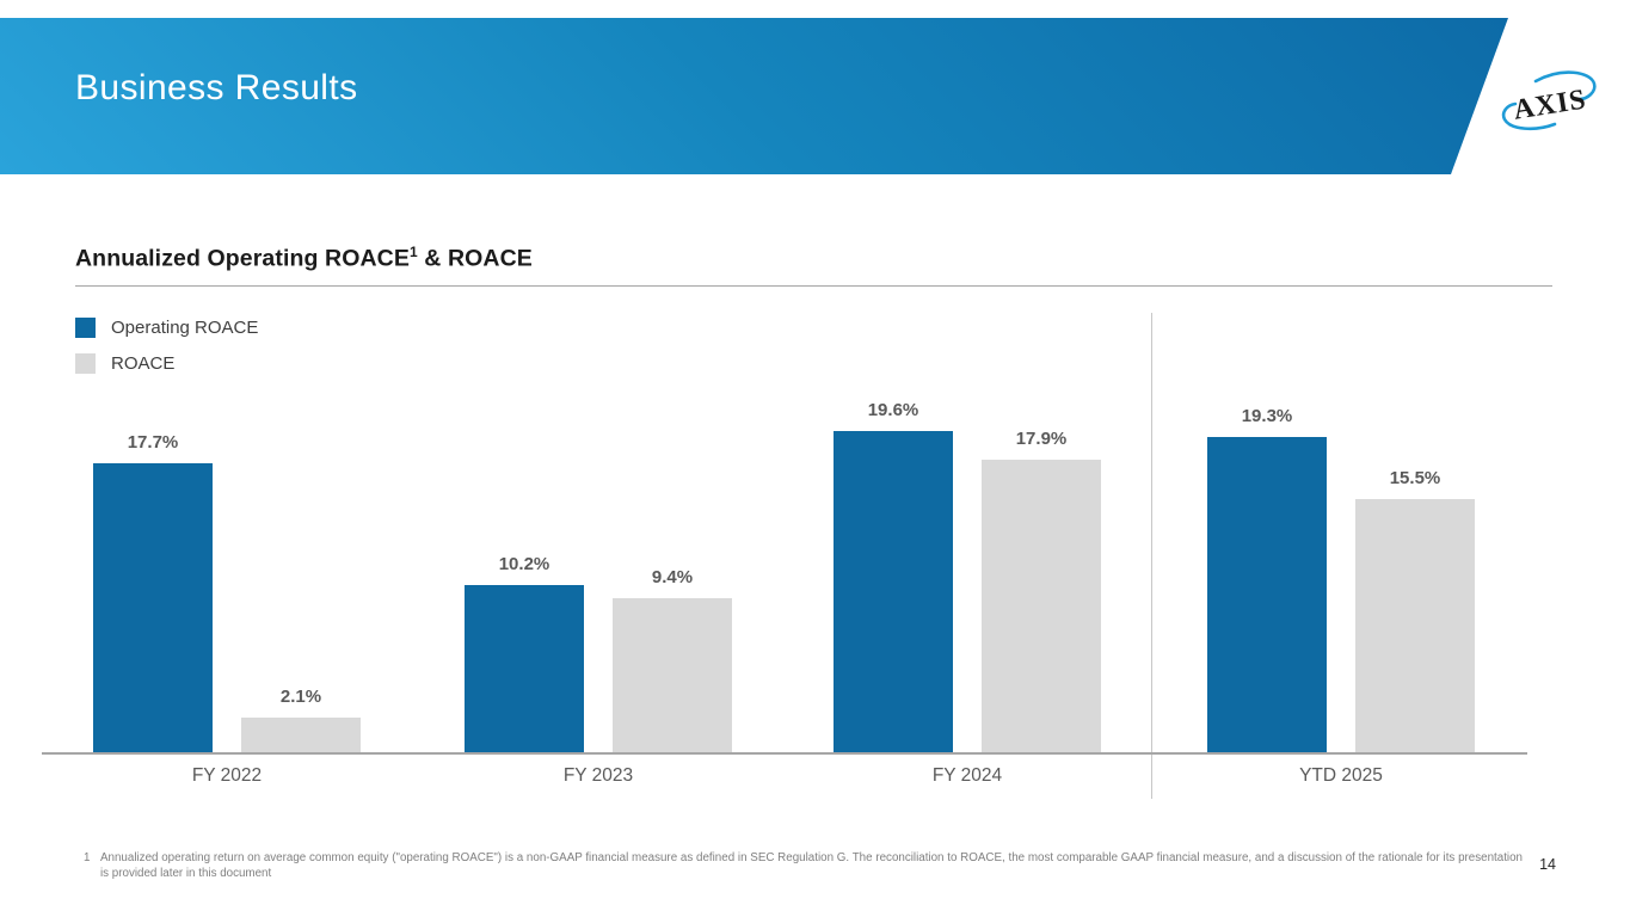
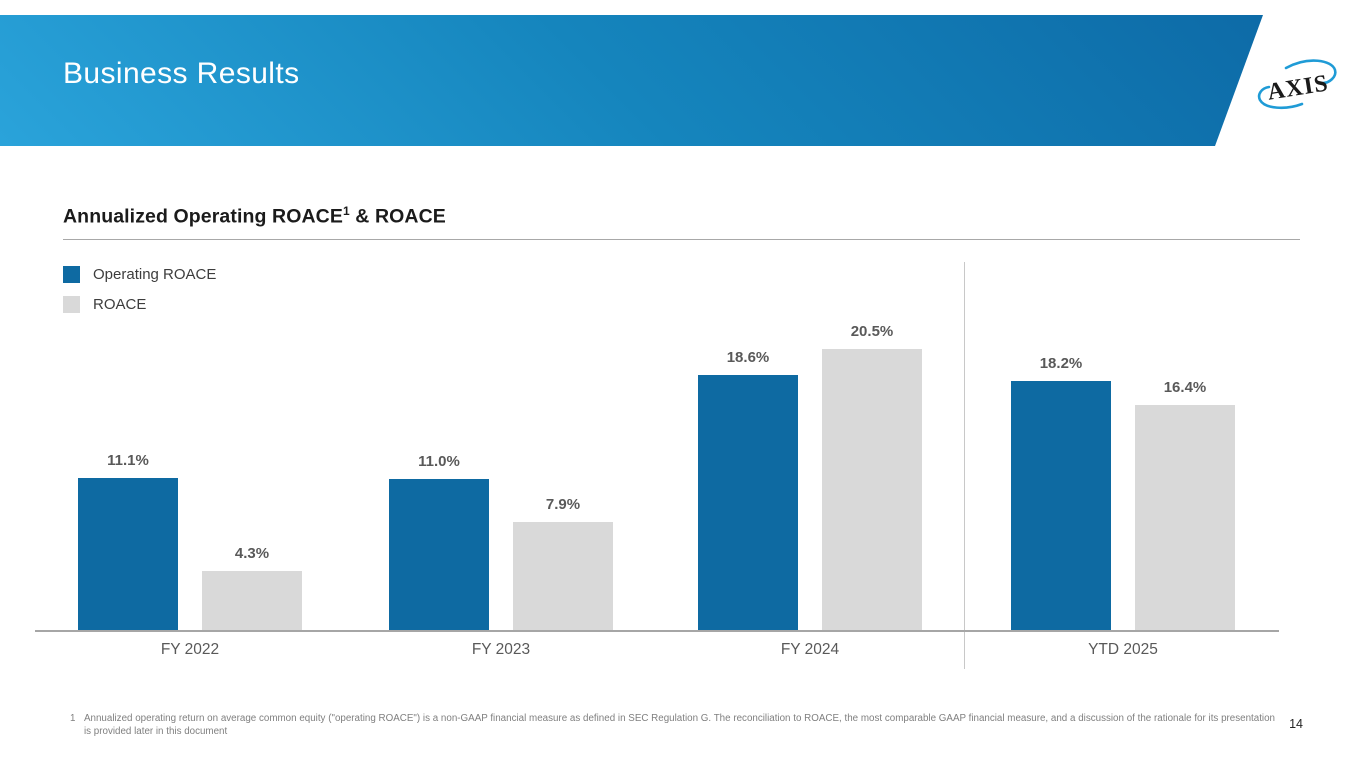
Operating ROACE/FY 2022: 17.7% -> 11.1%
ROACE/FY 2022: 2.1% -> 4.3%
Operating ROACE/FY 2023: 10.2% -> 11.0%
ROACE/FY 2023: 9.4% -> 7.9%
Operating ROACE/FY 2024: 19.6% -> 18.6%
ROACE/FY 2024: 17.9% -> 20.5%
Operating ROACE/YTD 2025: 19.3% -> 18.2%
ROACE/YTD 2025: 15.5% -> 16.4%
